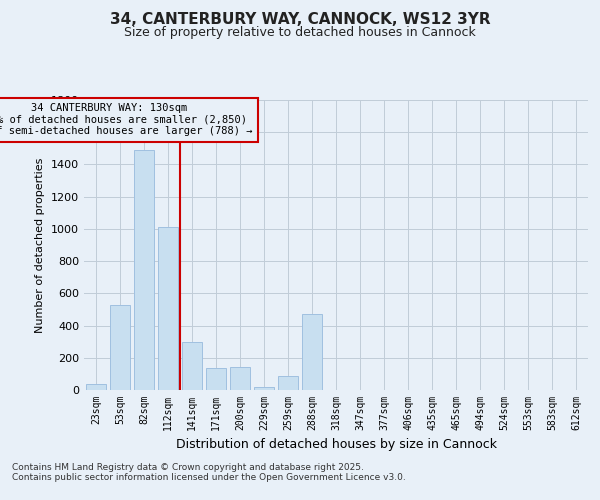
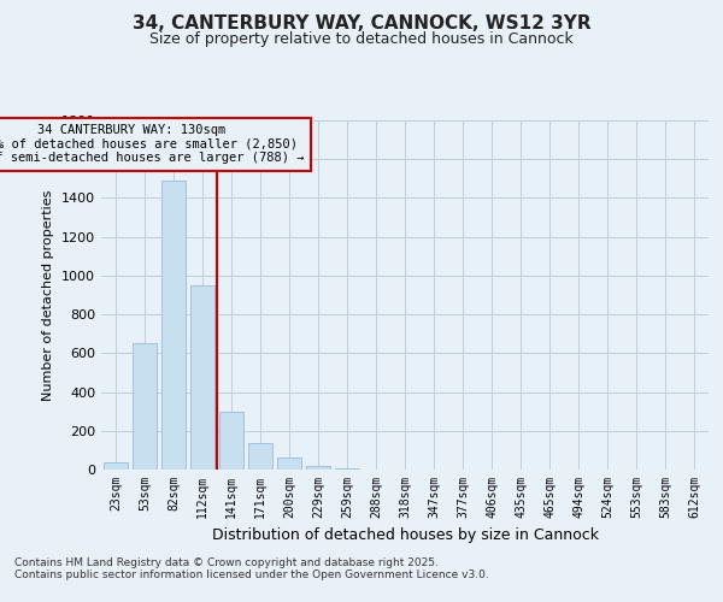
53sqm: 530 -> 650
112sqm: 1010 -> 950
200sqm: 140 -> 60
259sqm: 90 -> 0
288sqm: 470 -> 0
